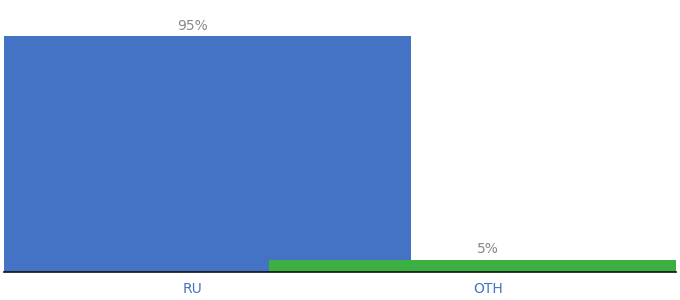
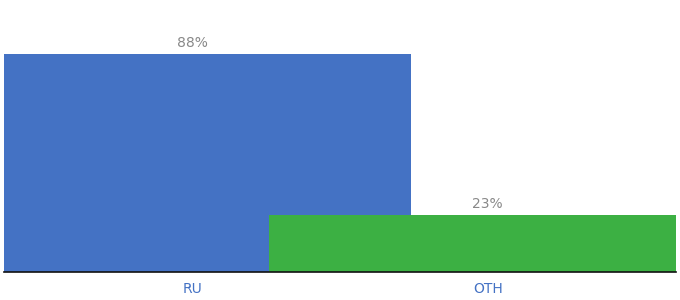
RU: 95% -> 88%
OTH: 5% -> 23%
